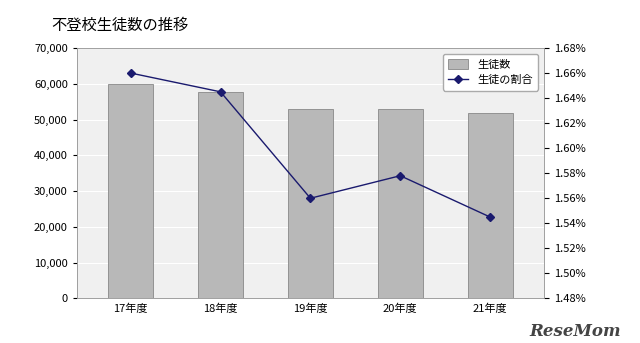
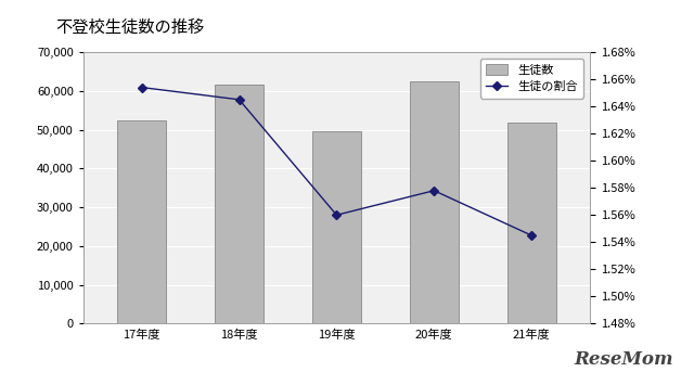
生徒数/17年度: 59,900 -> 52,500
生徒の割合/17年度: 1.660% -> 1.654%
生徒数/18年度: 57,800 -> 61,500
生徒数/19年度: 53,000 -> 49,500
生徒数/20年度: 53,000 -> 62,500
